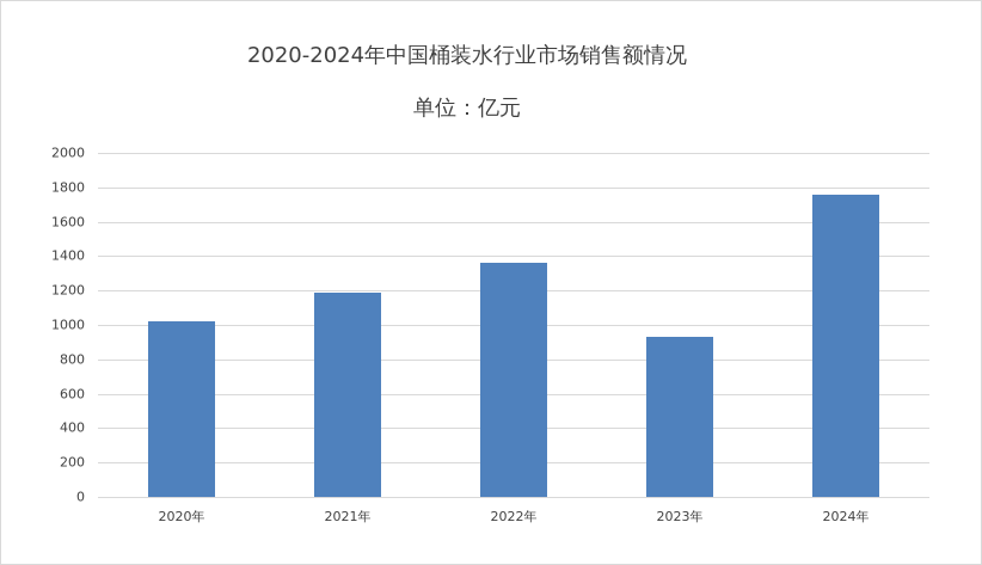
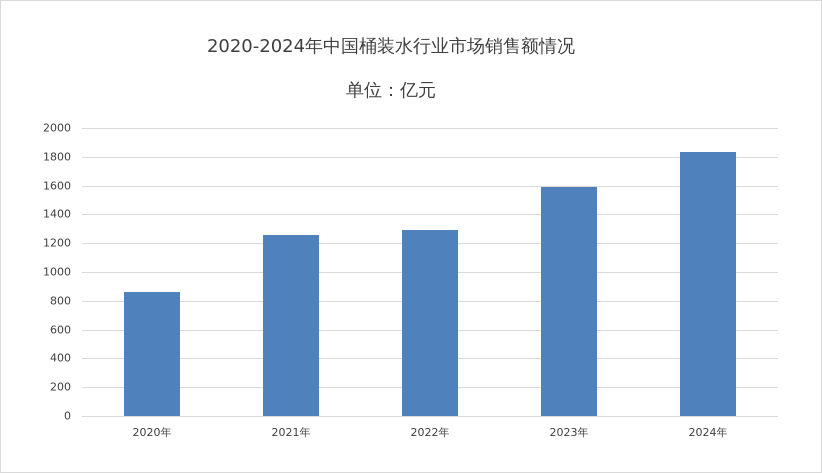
2020年: 1020 -> 860
2021年: 1190 -> 1260
2022年: 1360 -> 1290
2023年: 930 -> 1590
2024年: 1760 -> 1830
